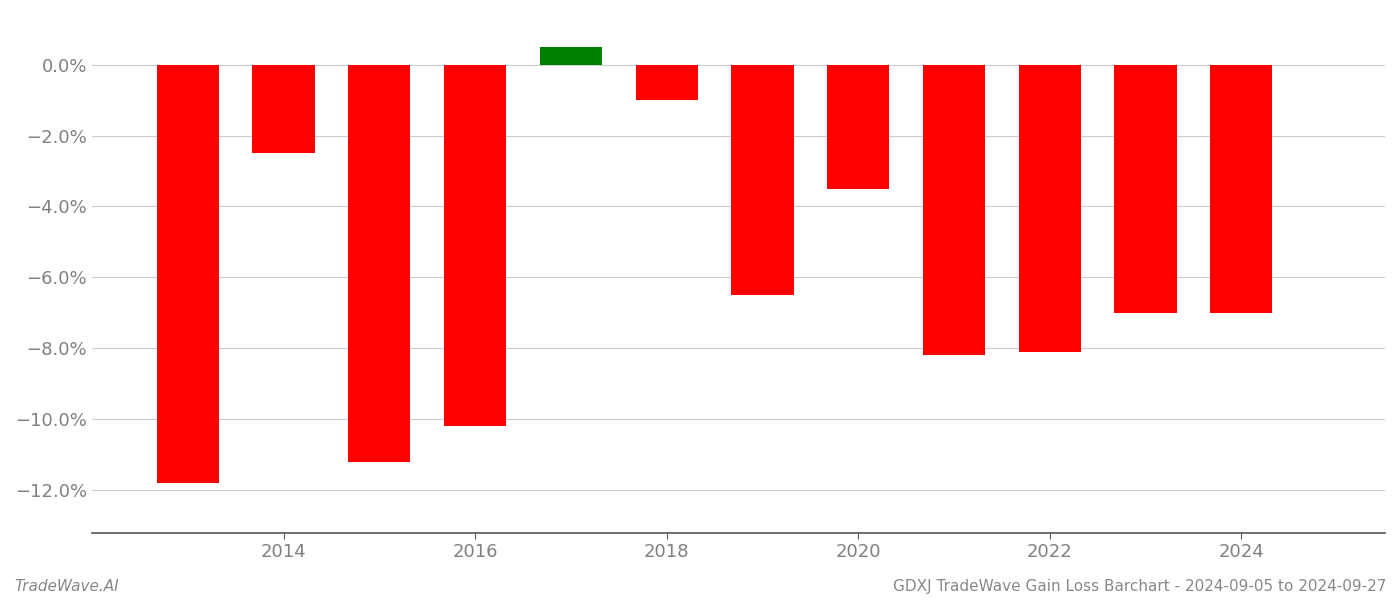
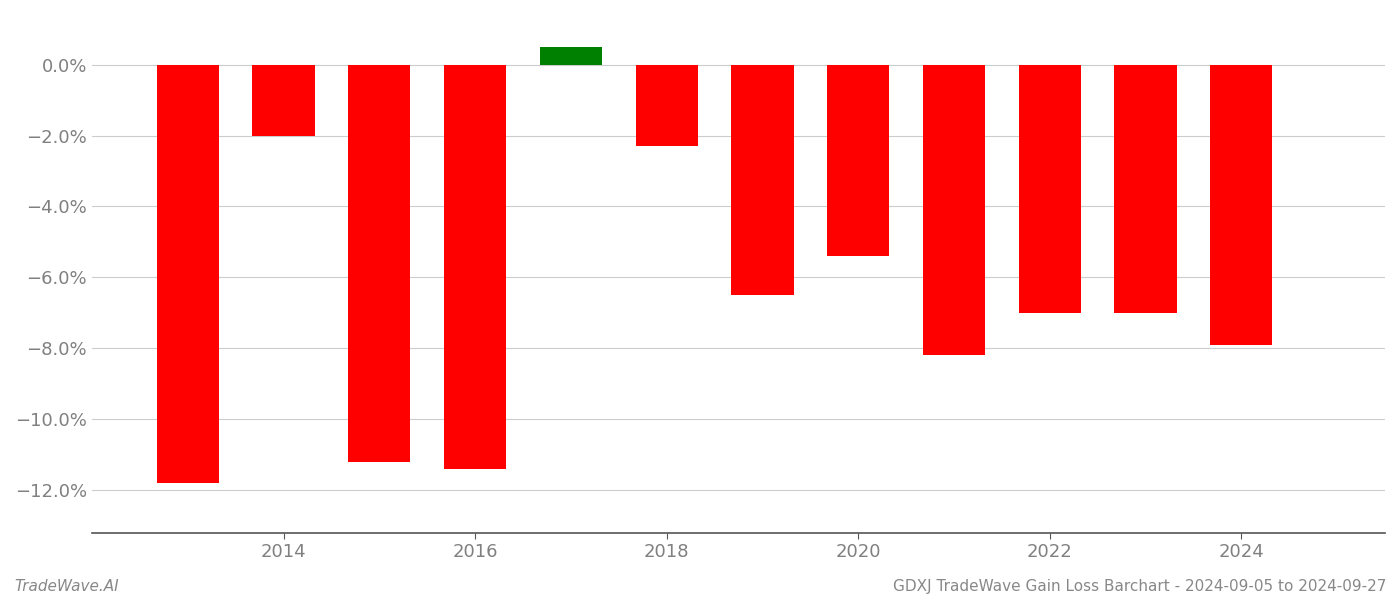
2014: -2.5% -> -2.0%
2016: -10.2% -> -11.4%
2018: -1.0% -> -2.3%
2020: -3.5% -> -5.4%
2022: -8.1% -> -7.0%
2024: -7.0% -> -7.9%
